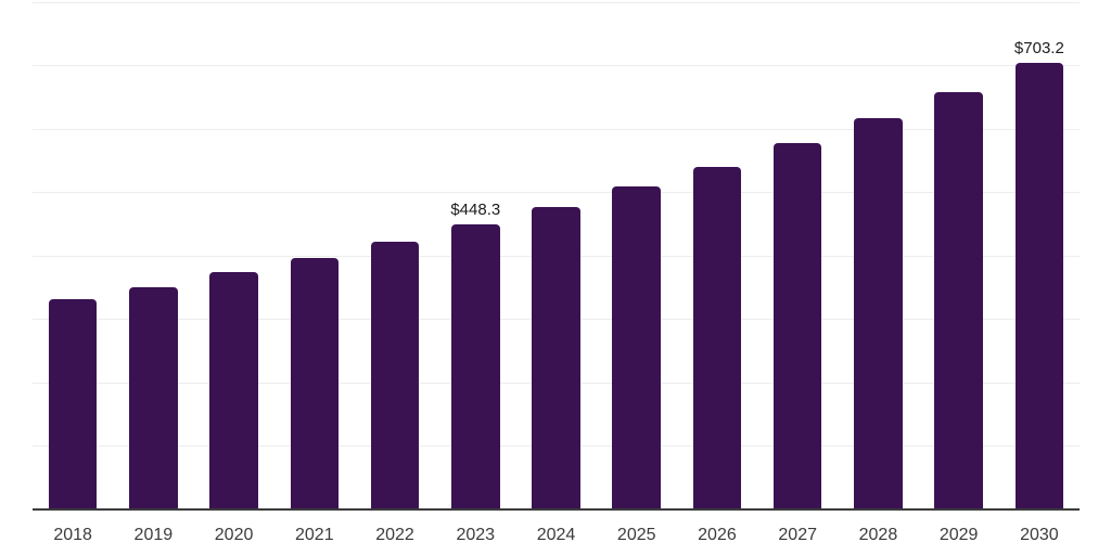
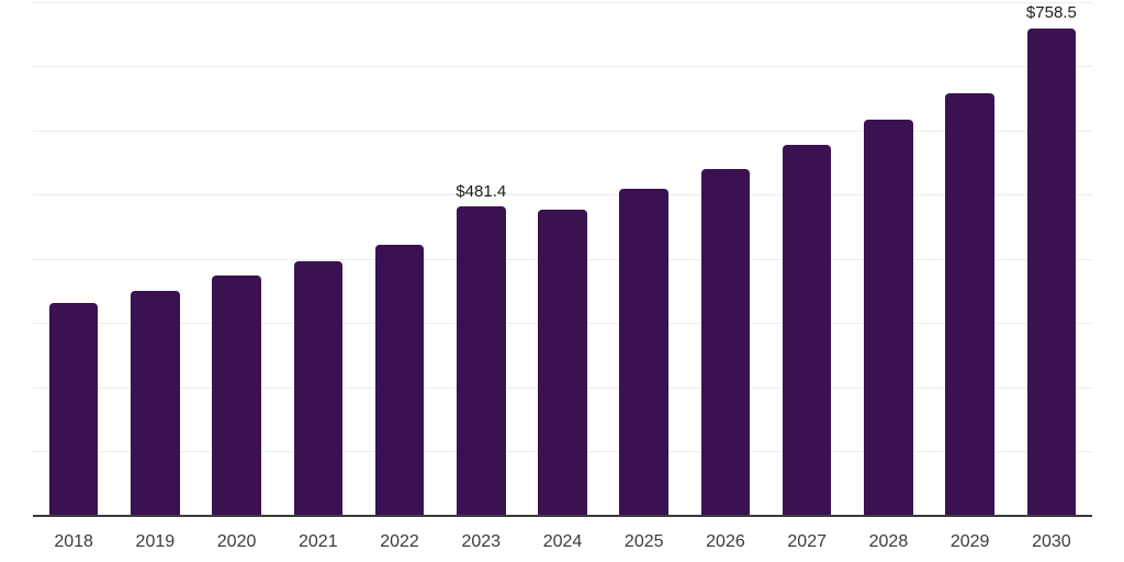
2023: $448.3 -> $481.4
2030: $703.2 -> $758.5
